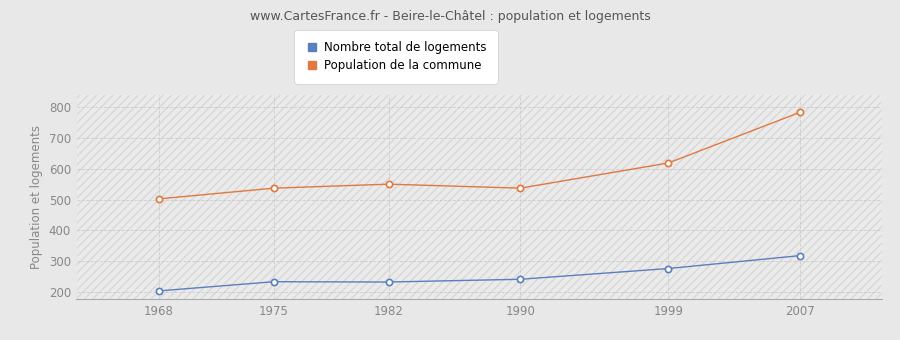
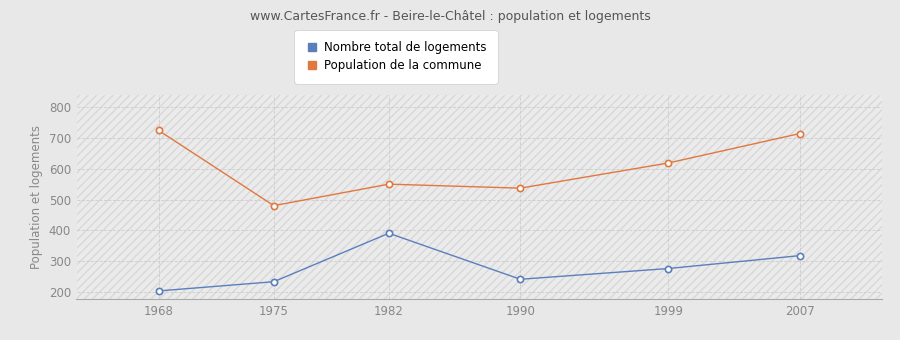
Population de la commune/1968: 502 -> 725
Population de la commune/1975: 537 -> 480
Nombre total de logements/1982: 231 -> 390
Population de la commune/2007: 784 -> 715
